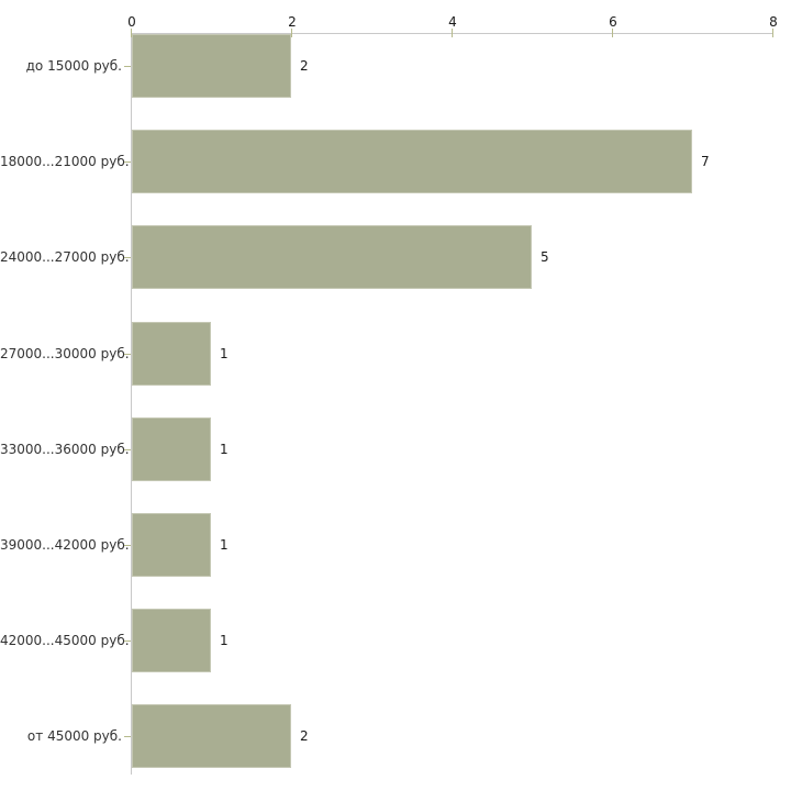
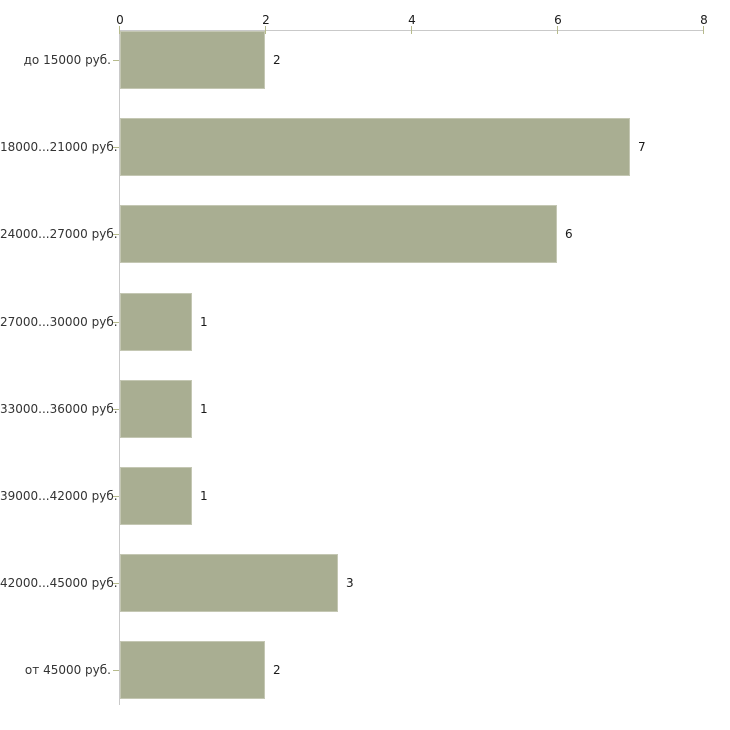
24000...27000 руб.: 5 -> 6
42000...45000 руб.: 1 -> 3
